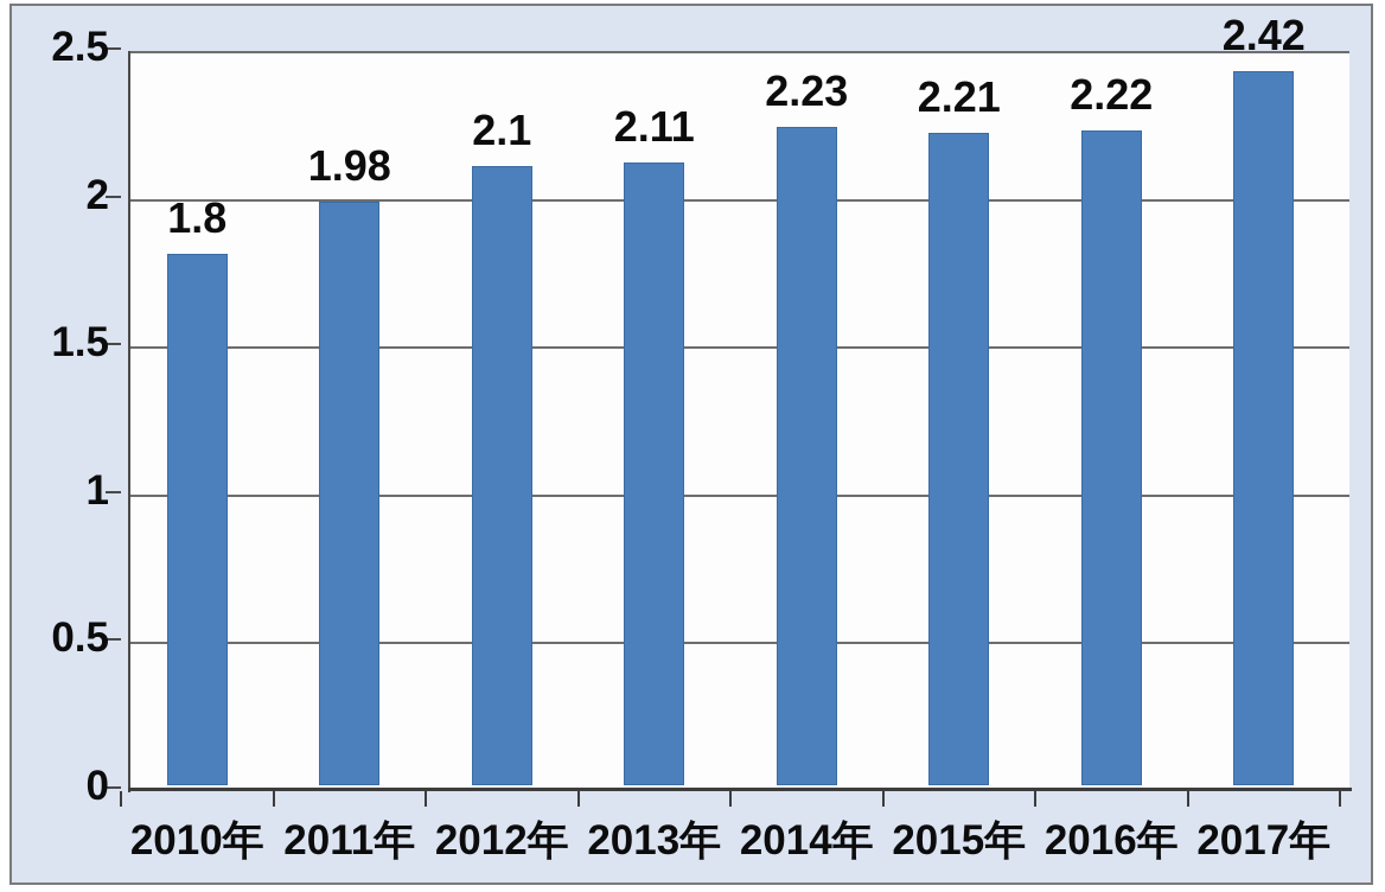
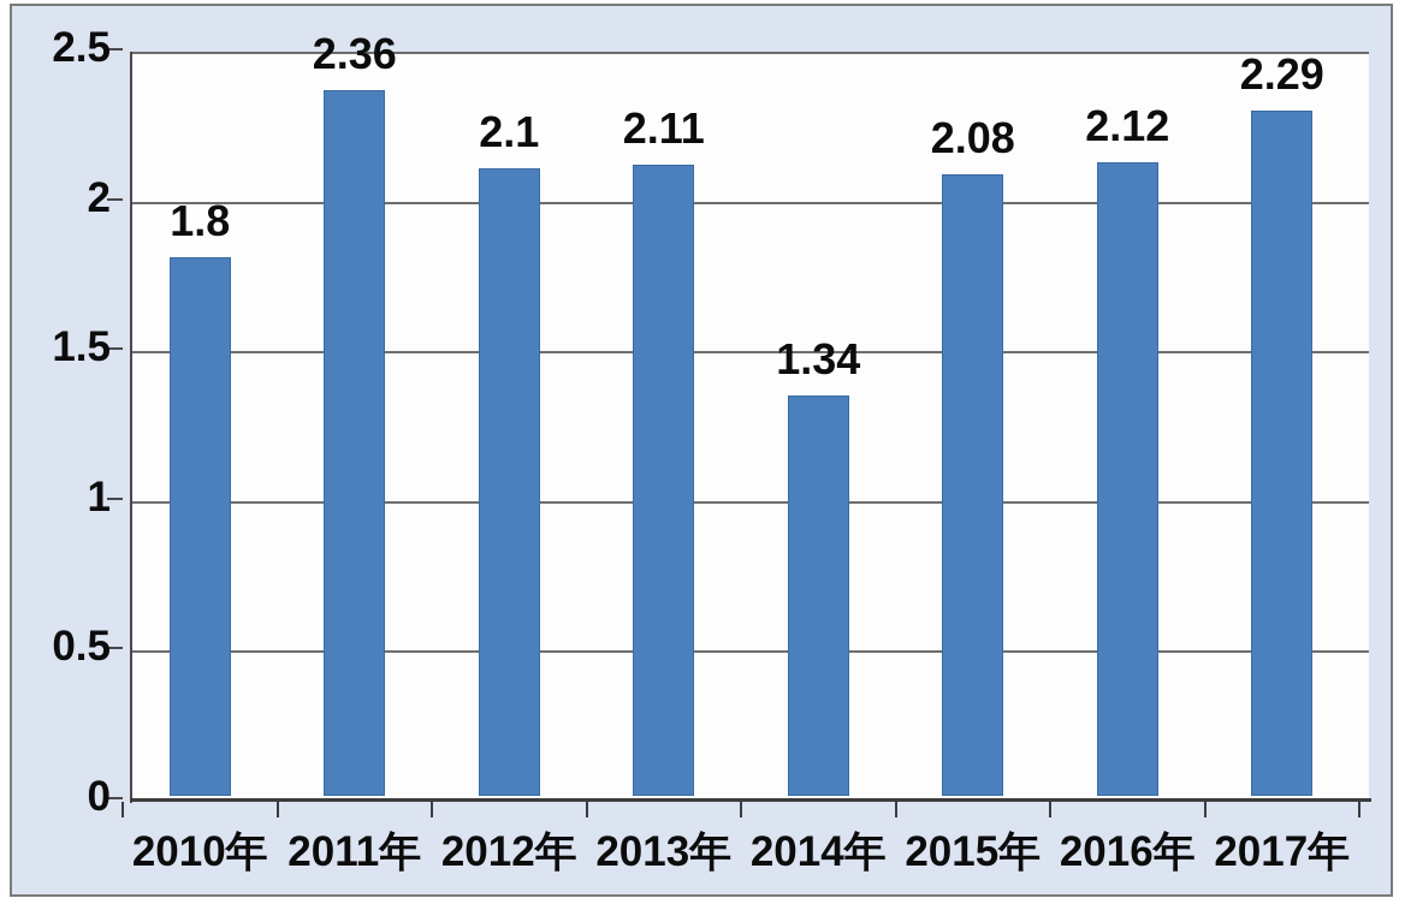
2011年: 1.98 -> 2.36
2014年: 2.23 -> 1.34
2015年: 2.21 -> 2.08
2016年: 2.22 -> 2.12
2017年: 2.42 -> 2.29
